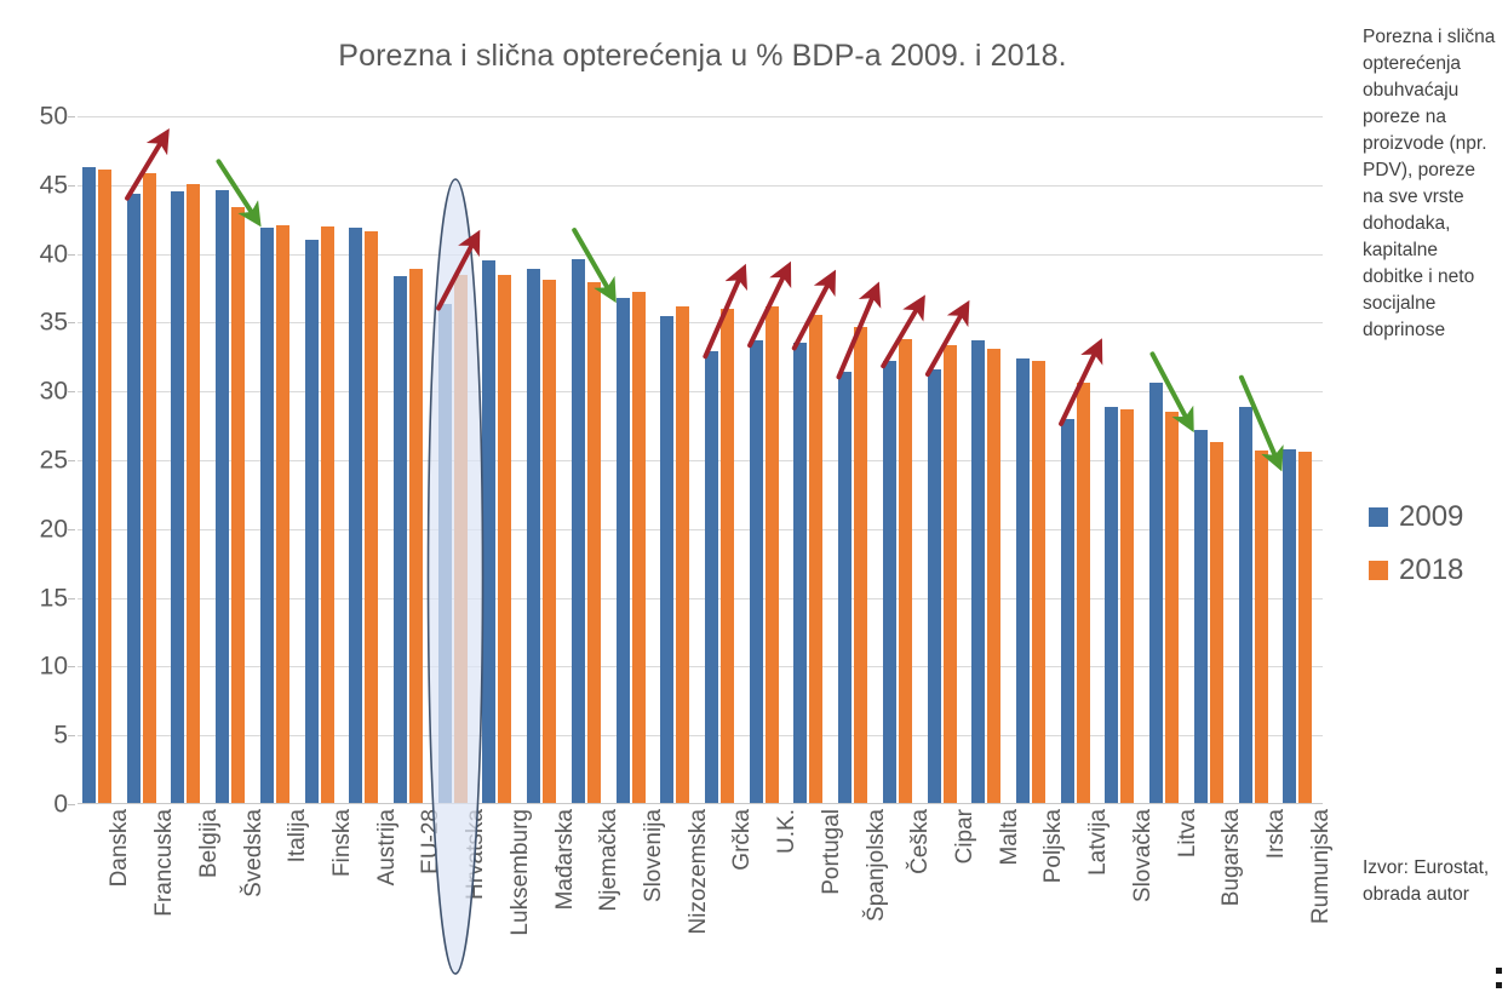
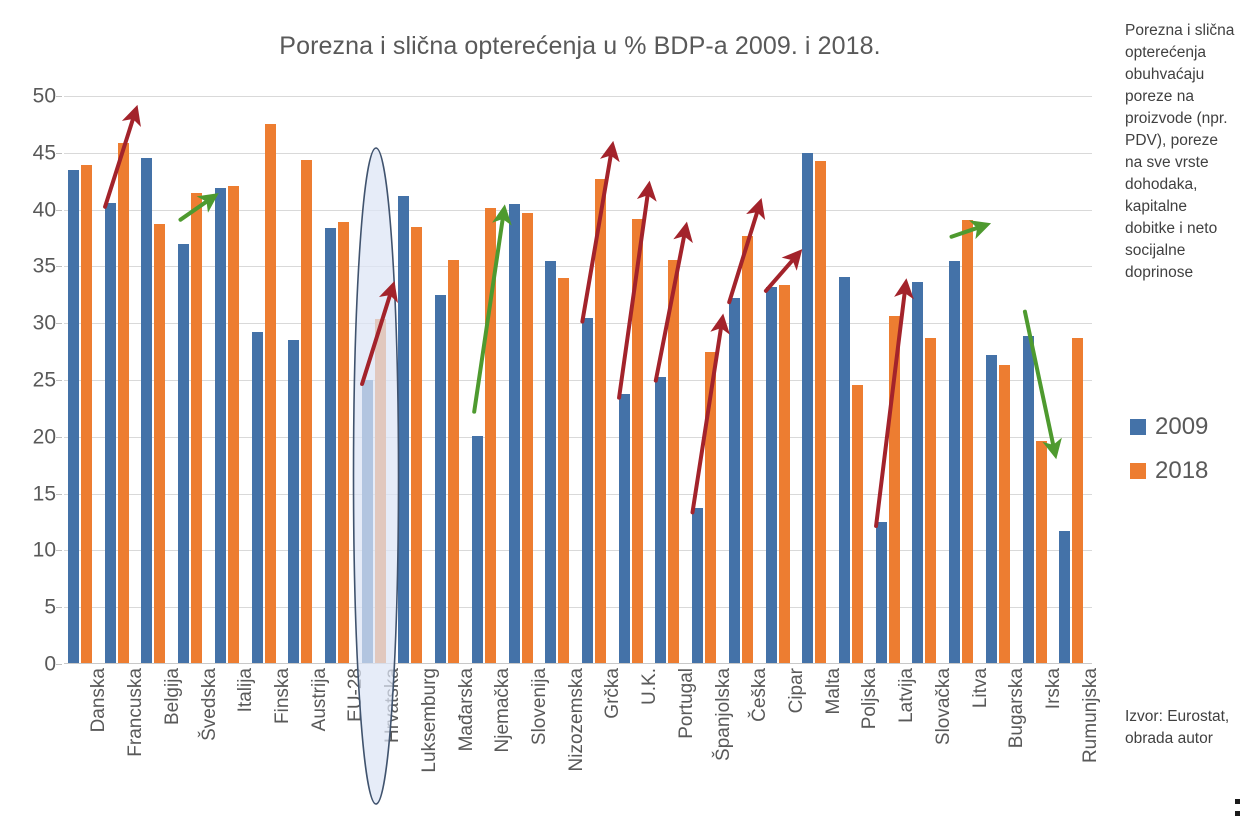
2009/Danska: 46.3 -> 43.5
2018/Danska: 46.1 -> 43.9
2009/Francuska: 44.4 -> 40.6
2018/Belgija: 45.1 -> 38.7
2009/Švedska: 44.6 -> 37.0
2018/Švedska: 43.4 -> 41.5
2009/Finska: 41.0 -> 29.2
2018/Finska: 42.0 -> 47.5
2009/Austrija: 41.9 -> 28.5
2018/Austrija: 41.6 -> 44.4
2009/Hrvatska: 36.4 -> 25.0
2018/Hrvatska: 38.5 -> 30.4
2009/Luksemburg: 39.5 -> 41.2
2009/Mađarska: 38.9 -> 32.5
2018/Mađarska: 38.1 -> 35.6
2009/Njemačka: 39.6 -> 20.1
2018/Njemačka: 37.9 -> 40.1
2009/Slovenija: 36.8 -> 40.5
2018/Slovenija: 37.2 -> 39.7
2018/Nizozemska: 36.2 -> 34.0
2009/Grčka: 32.9 -> 30.5
2018/Grčka: 36.0 -> 42.7
2009/U.K.: 33.7 -> 23.8
2018/U.K.: 36.2 -> 39.2
2009/Portugal: 33.5 -> 25.3
2009/Španjolska: 31.4 -> 13.7
2018/Španjolska: 34.7 -> 27.5
2018/Češka: 33.8 -> 37.7
2009/Cipar: 31.6 -> 33.2
2009/Malta: 33.7 -> 45.0
2018/Malta: 33.1 -> 44.3
2009/Poljska: 32.4 -> 34.1
2018/Poljska: 32.2 -> 24.6
2009/Latvija: 28.0 -> 12.5
2009/Slovačka: 28.9 -> 33.6
2009/Litva: 30.6 -> 35.5
2018/Litva: 28.5 -> 39.1
2018/Irska: 25.7 -> 19.6
2009/Rumunjska: 25.8 -> 11.7
2018/Rumunjska: 25.6 -> 28.7
